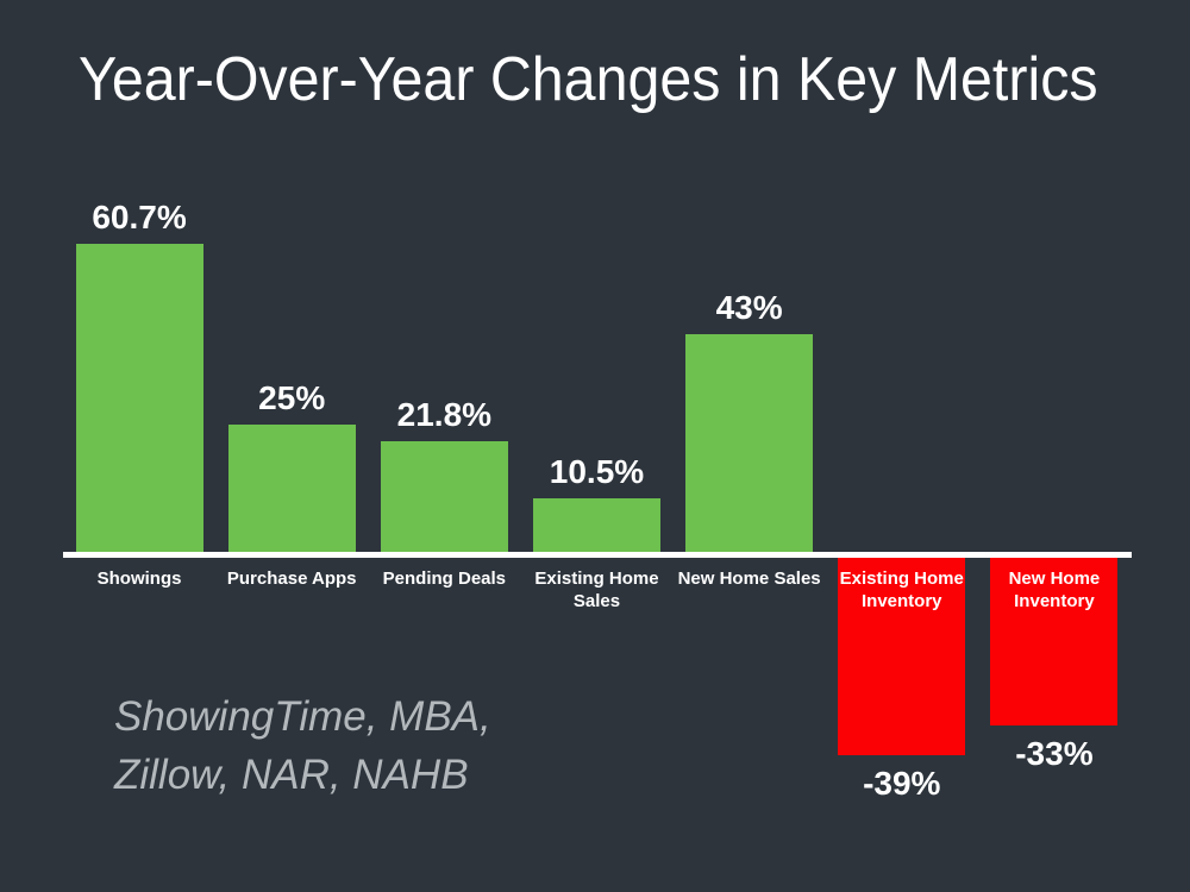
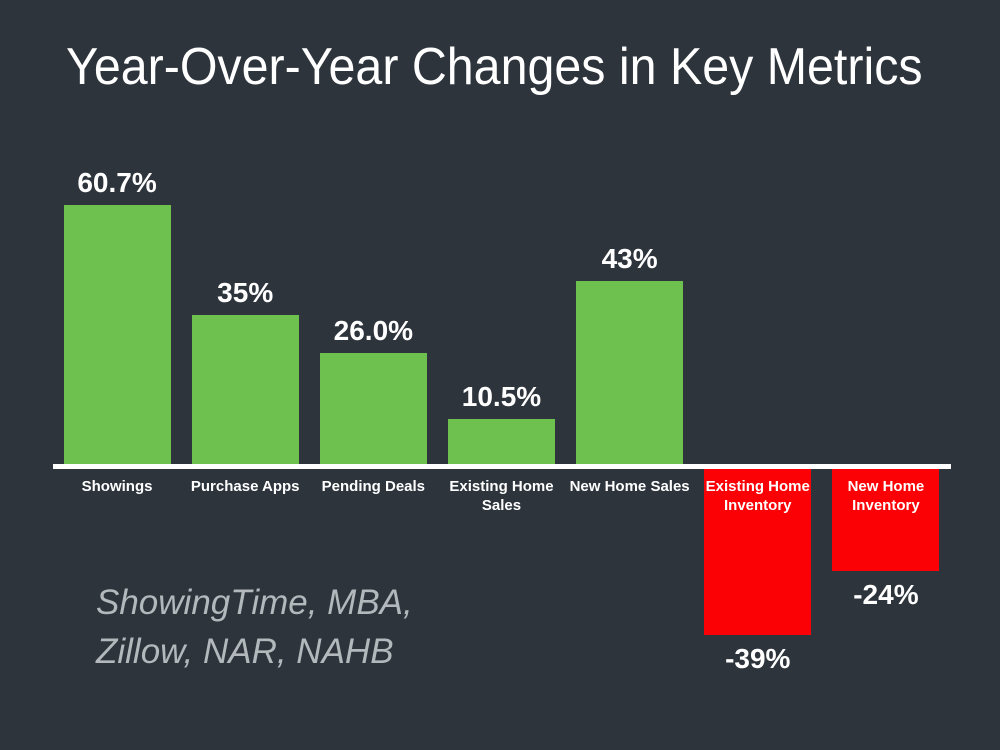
Purchase Apps: 25% -> 35%
Pending Deals: 21.8% -> 26.0%
New Home Inventory: -33% -> -24%
